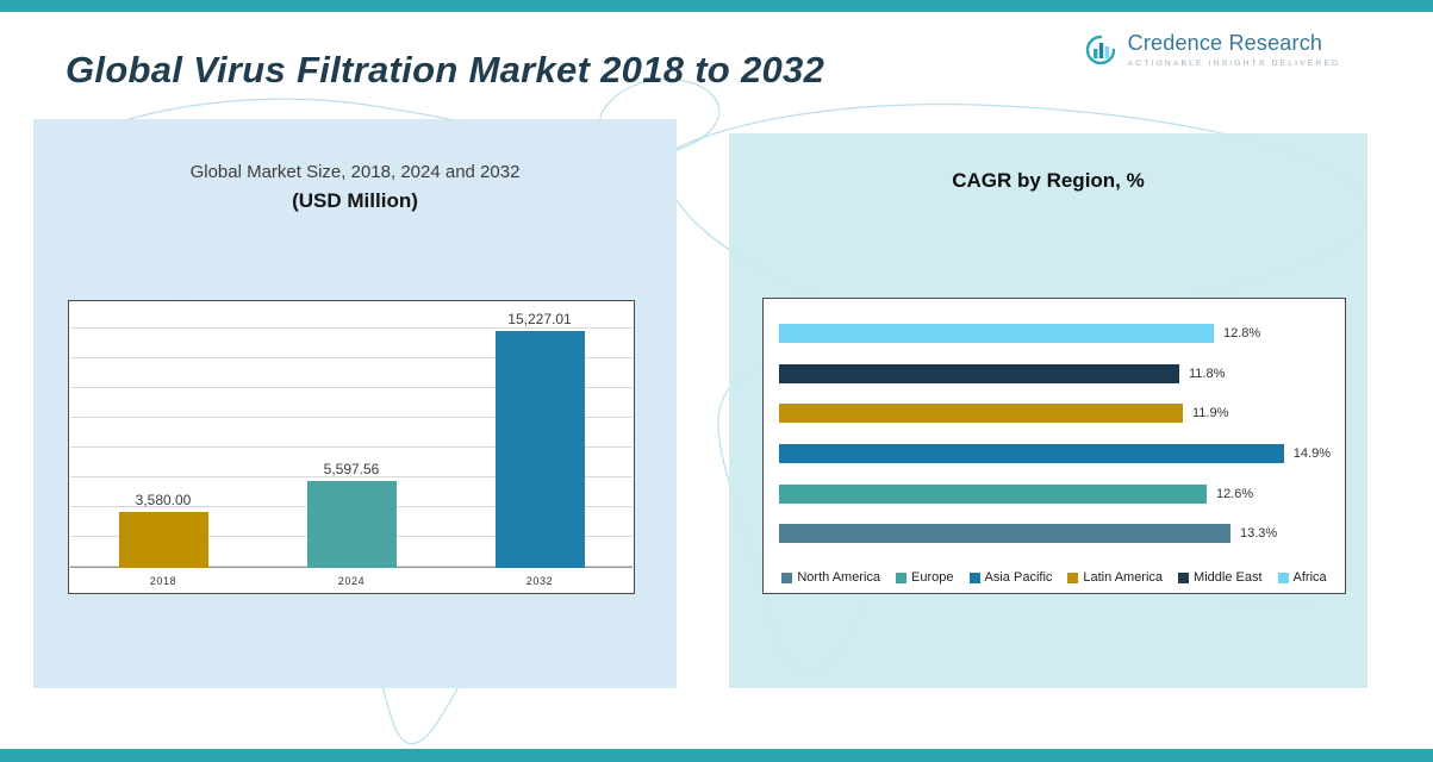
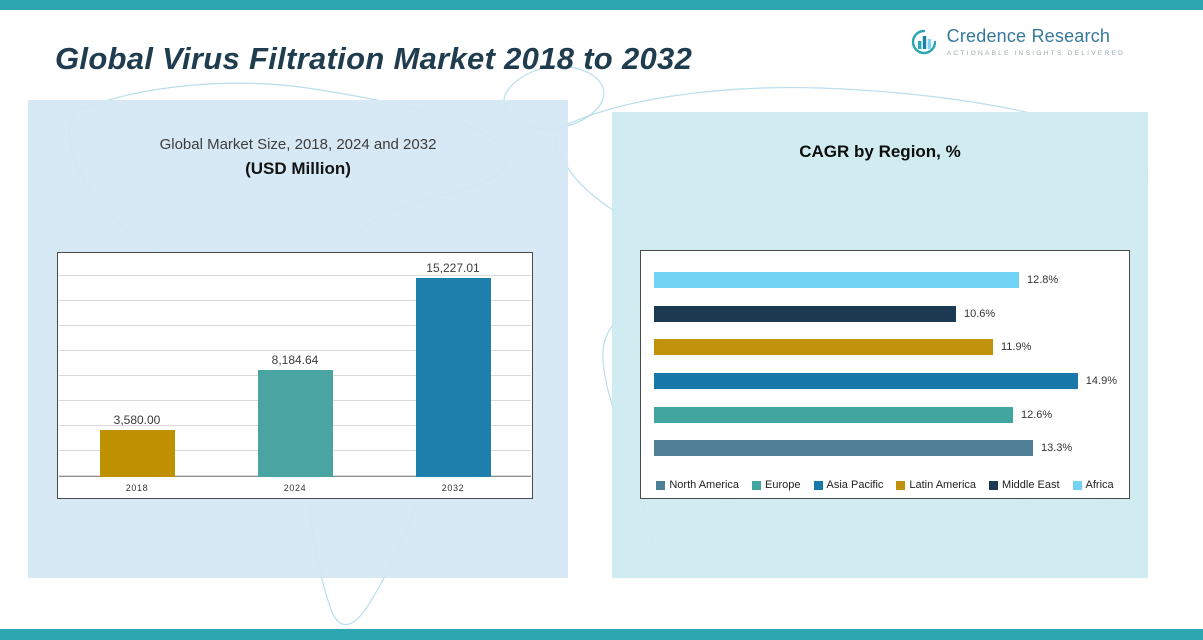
Global Market Size, 2018, 2024 and 2032/2024: 5,597.56 -> 8,184.64
CAGR by Region, %/Middle East: 11.8% -> 10.6%
